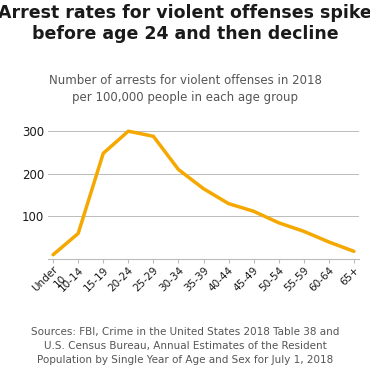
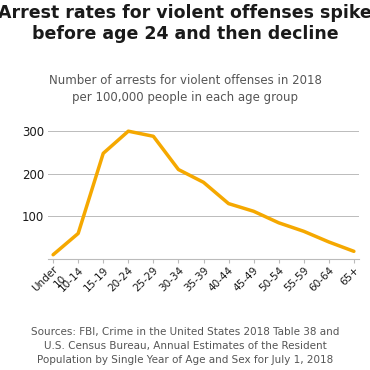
35-39: 165 -> 180
